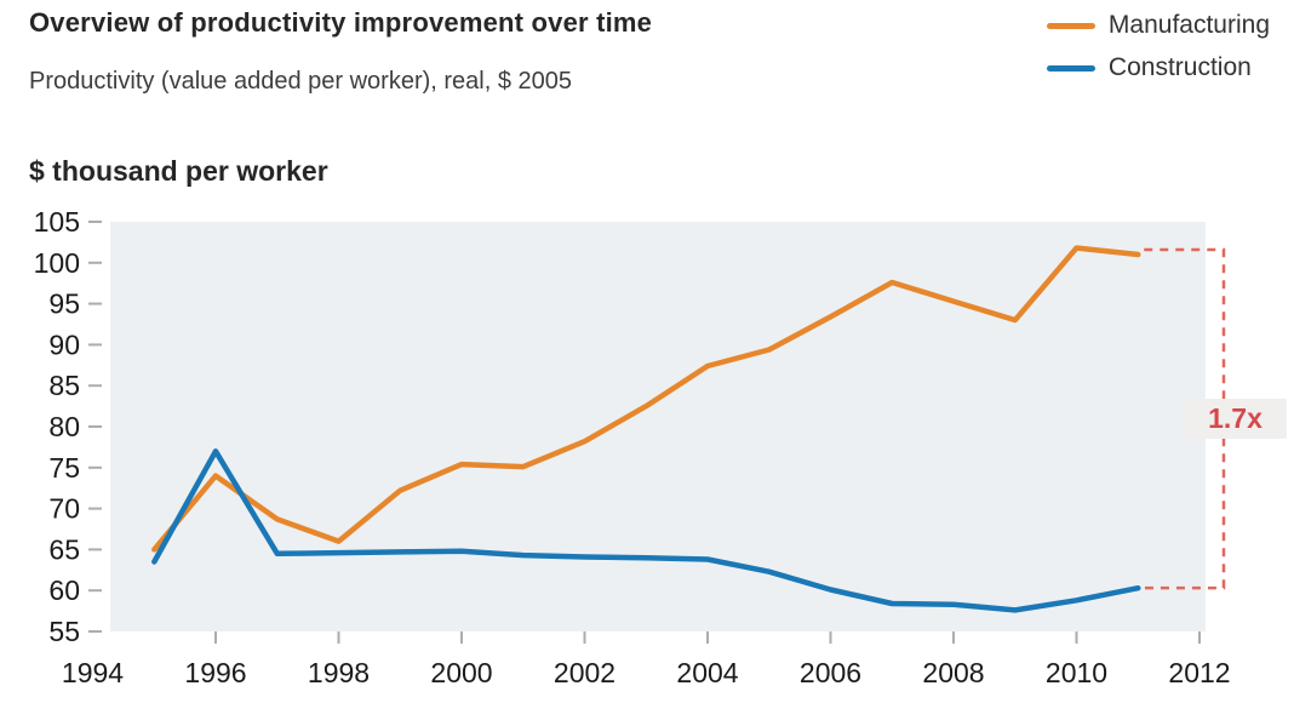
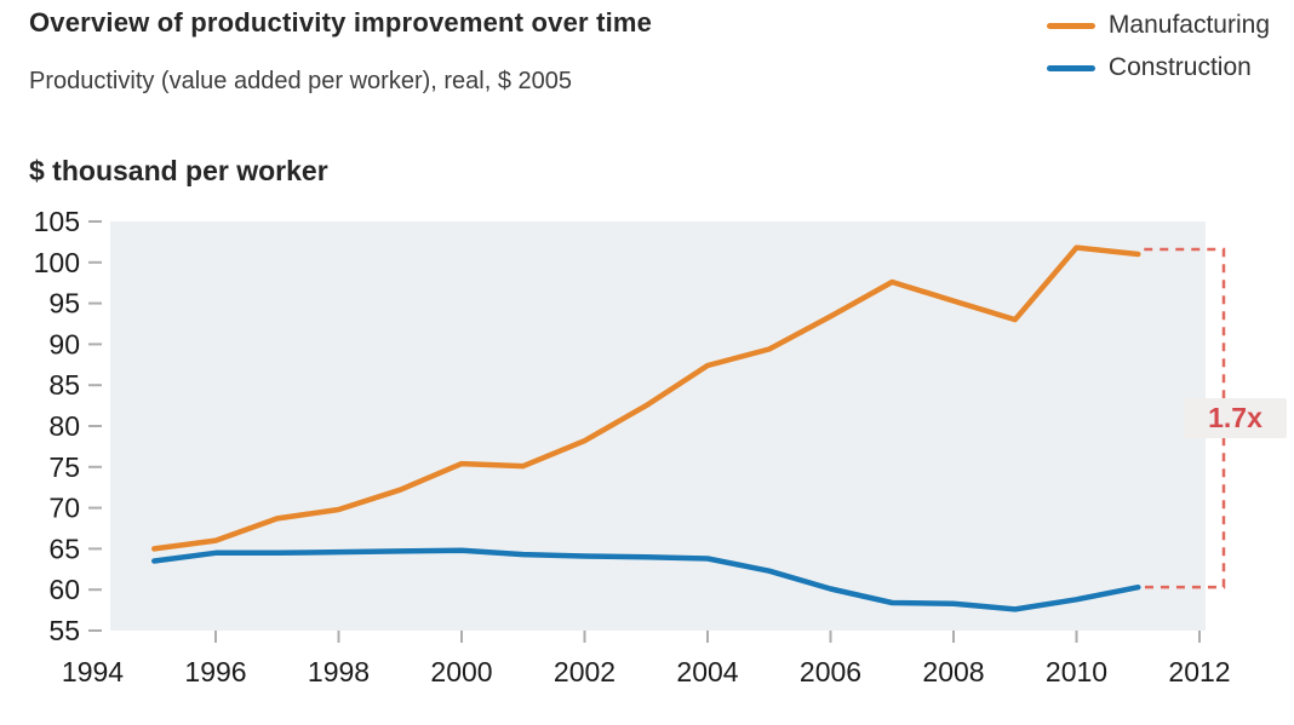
Manufacturing/1996: 74 -> 66
Construction/1996: 77 -> 64
Manufacturing/1998: 66 -> 70
